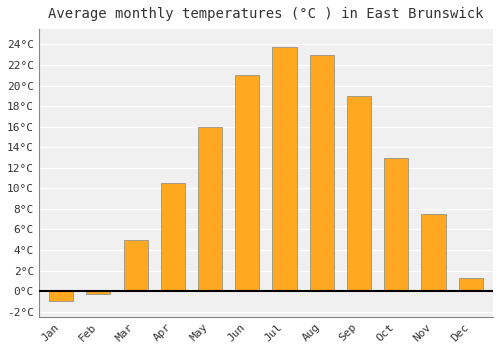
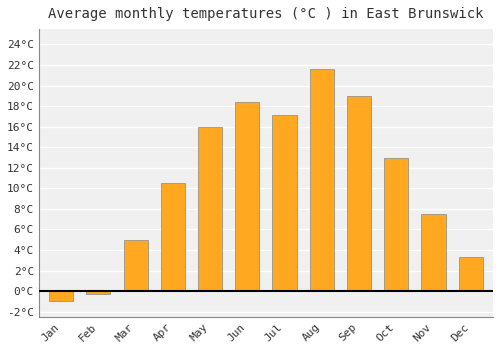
Jun: 21.0°C -> 18.4°C
Jul: 23.8°C -> 17.1°C
Aug: 23.0°C -> 21.6°C
Dec: 1.3°C -> 3.3°C
